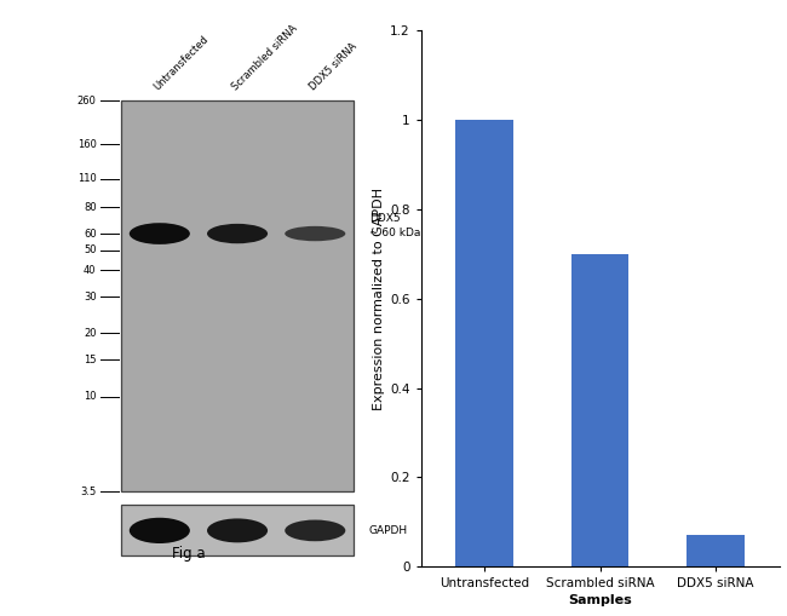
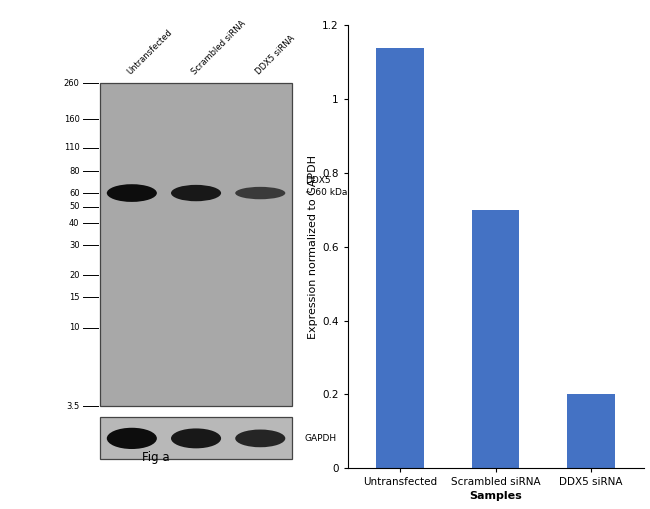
Untransfected: 1.00 -> 1.14
DDX5 siRNA: 0.07 -> 0.20
